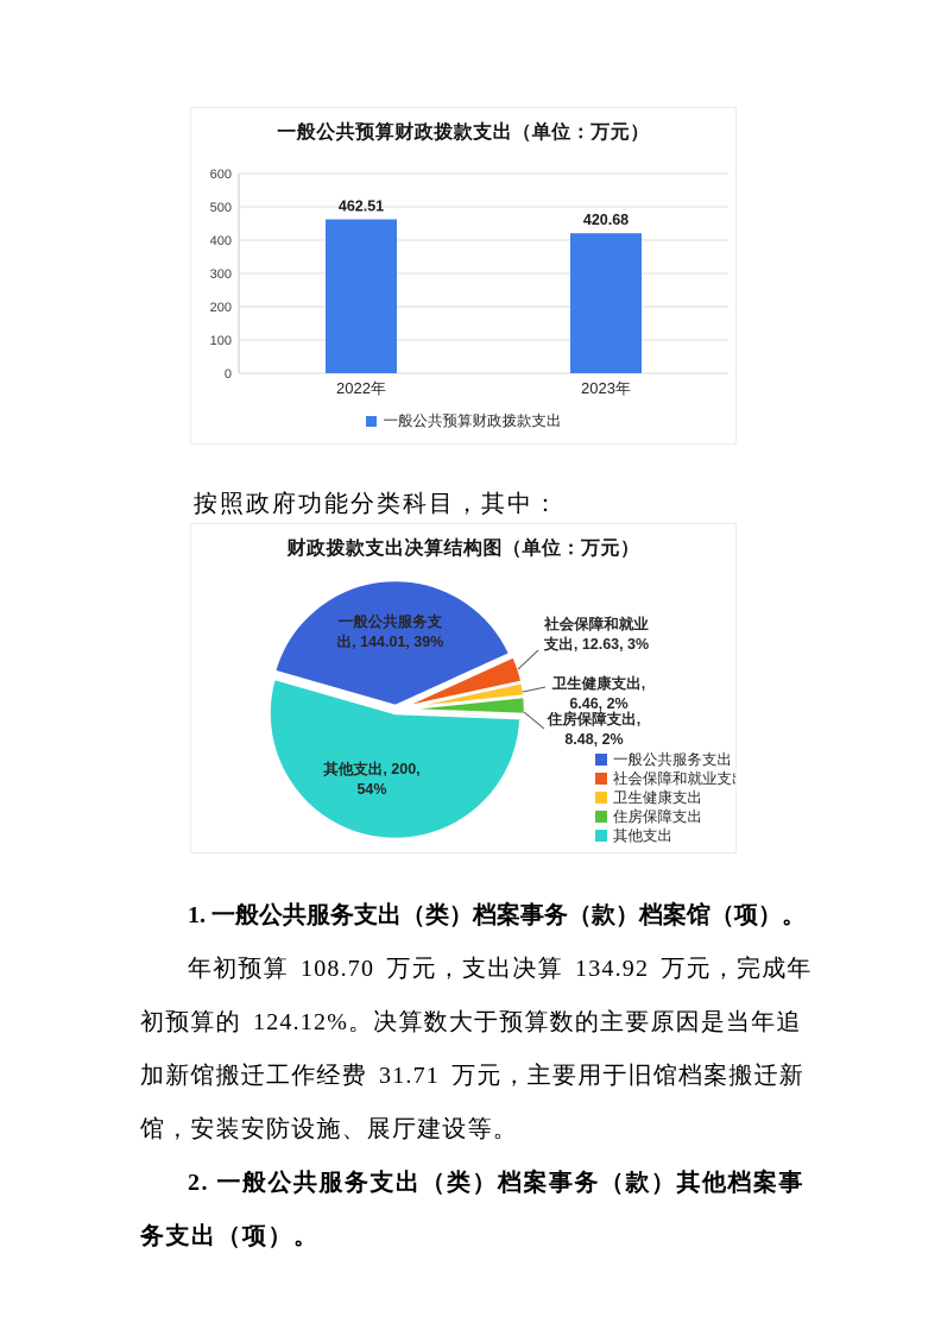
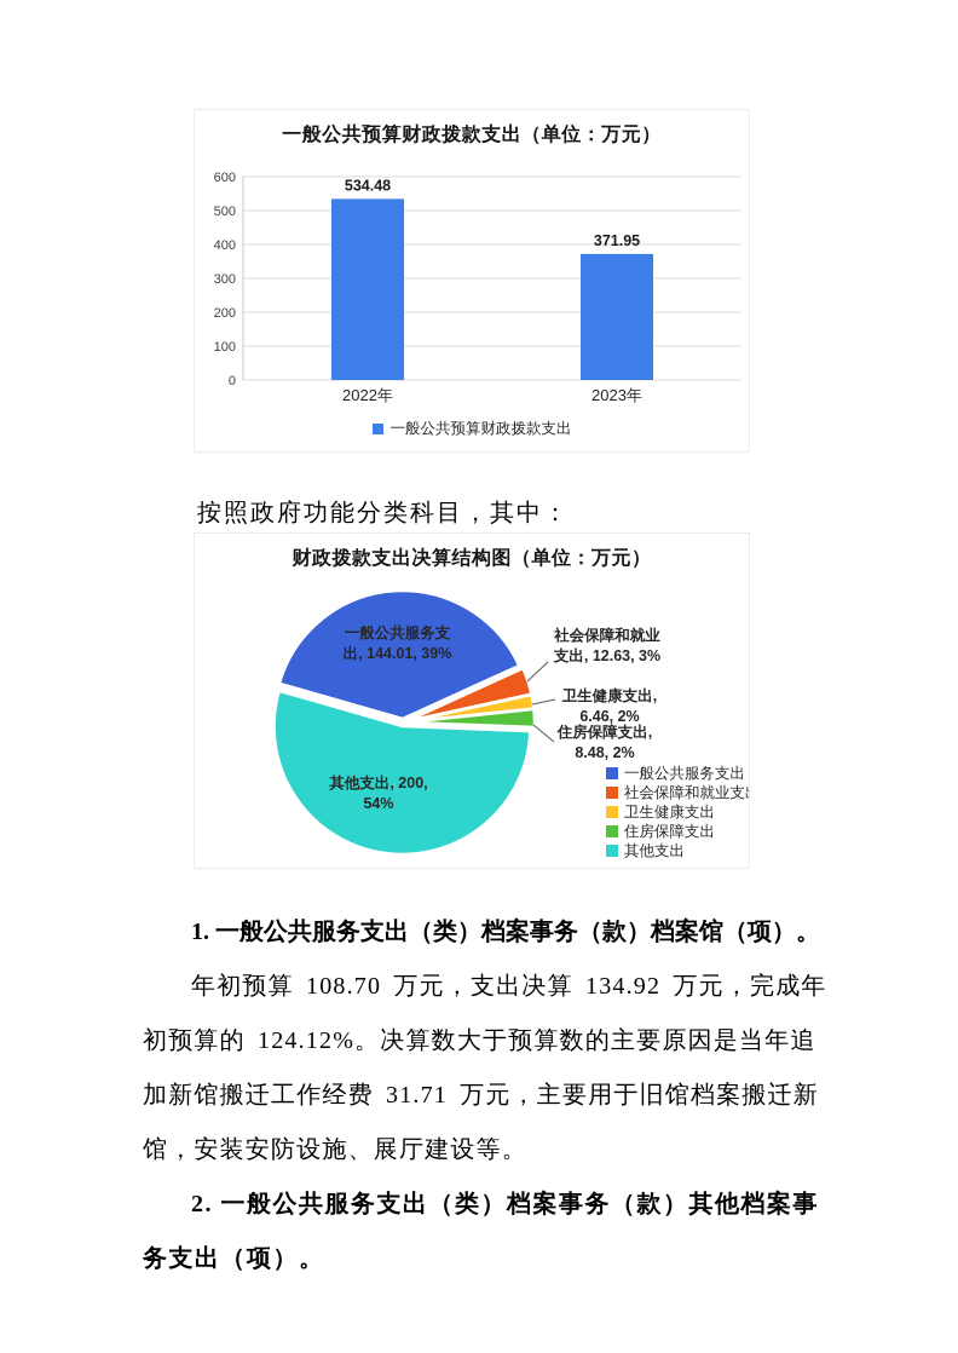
一般公共预算财政拨款支出（单位：万元）/2022年: 462.51 -> 534.48
一般公共预算财政拨款支出（单位：万元）/2023年: 420.68 -> 371.95
